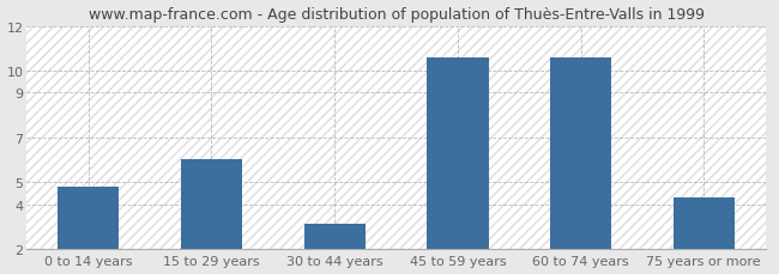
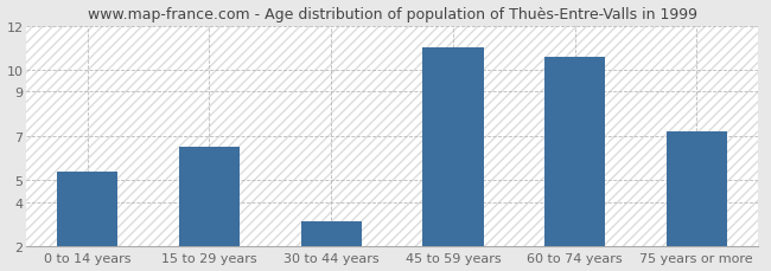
0 to 14 years: 4.8 -> 5.4
15 to 29 years: 6.0 -> 6.5
45 to 59 years: 10.6 -> 11.0
75 years or more: 4.3 -> 7.2
